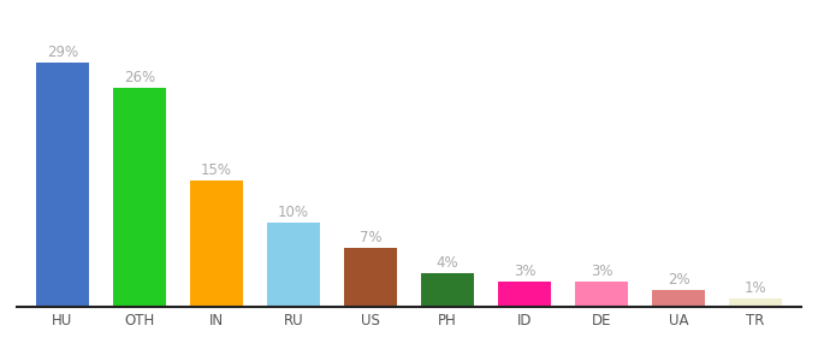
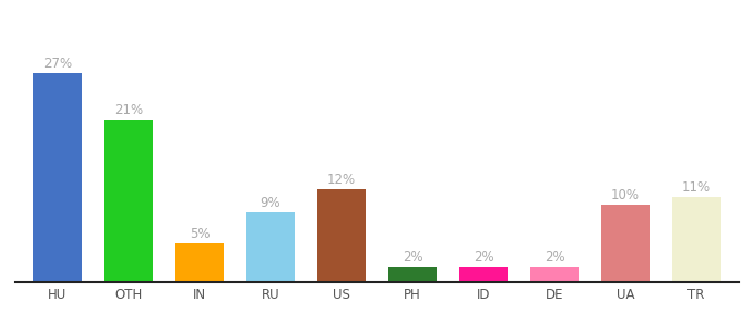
HU: 29% -> 27%
OTH: 26% -> 21%
IN: 15% -> 5%
RU: 10% -> 9%
US: 7% -> 12%
PH: 4% -> 2%
ID: 3% -> 2%
DE: 3% -> 2%
UA: 2% -> 10%
TR: 1% -> 11%
